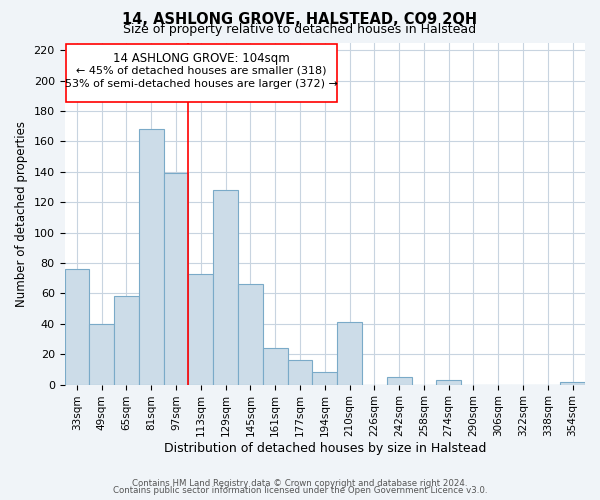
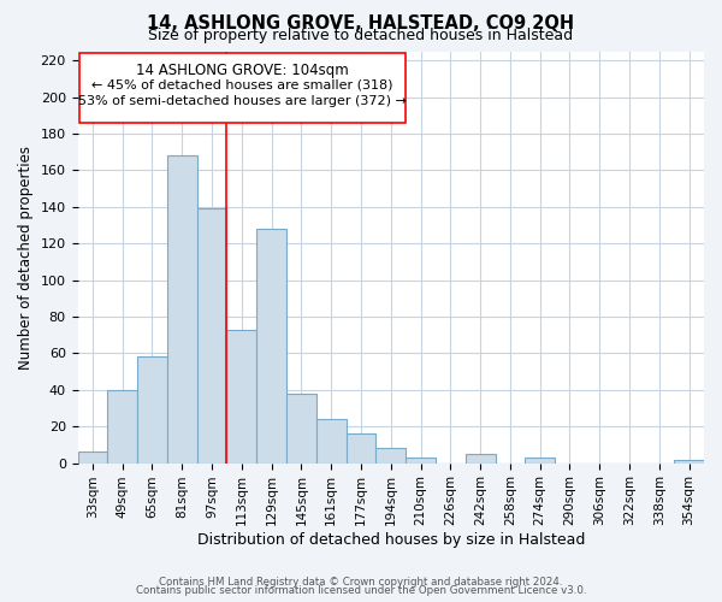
33sqm: 76 -> 6
145sqm: 66 -> 38
210sqm: 41 -> 3
